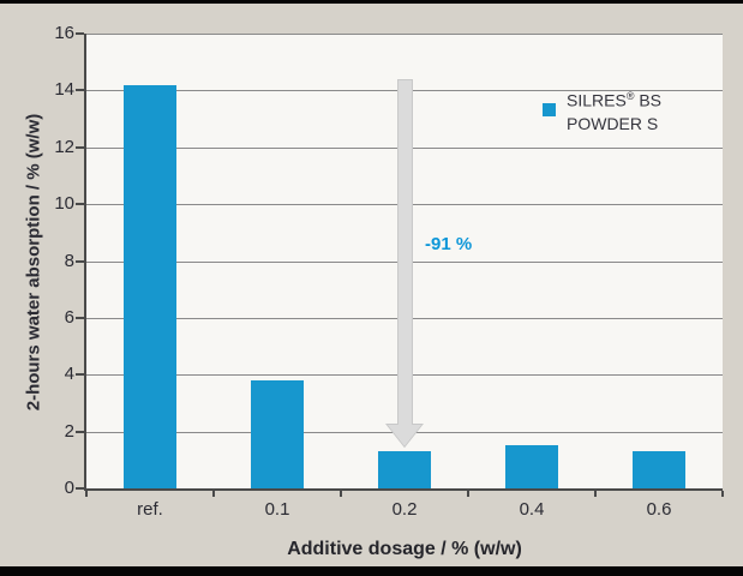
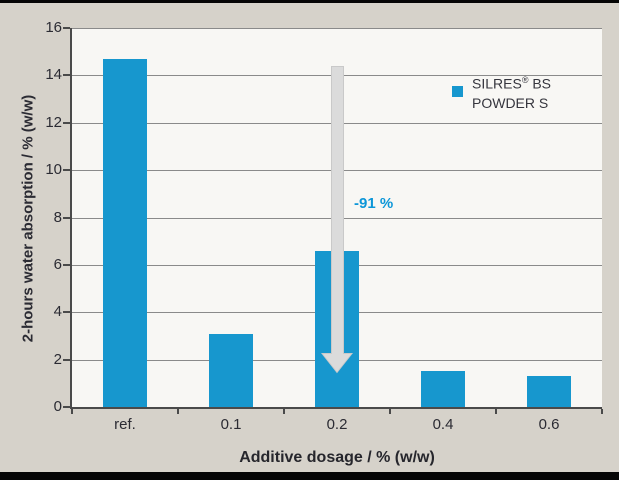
ref.: 14.2 -> 14.7
0.1: 3.8 -> 3.1
0.2: 1.3 -> 6.6
